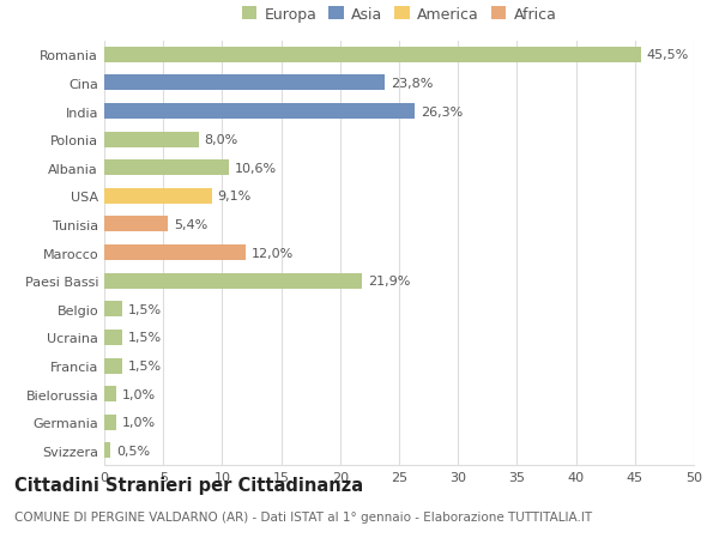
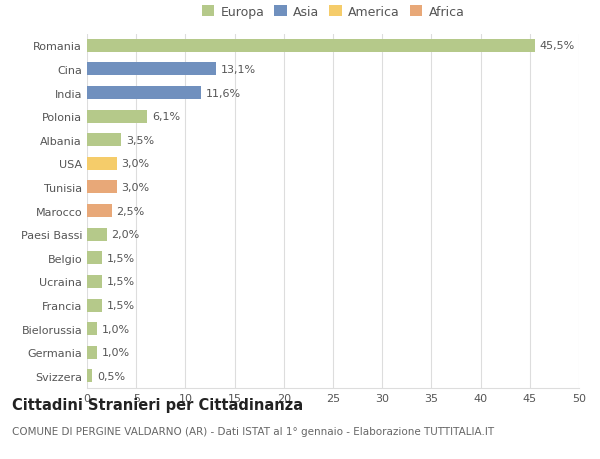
Cina: 23,8% -> 13,1%
India: 26,3% -> 11,6%
Polonia: 8,0% -> 6,1%
Albania: 10,6% -> 3,5%
USA: 9,1% -> 3,0%
Tunisia: 5,4% -> 3,0%
Marocco: 12,0% -> 2,5%
Paesi Bassi: 21,9% -> 2,0%
